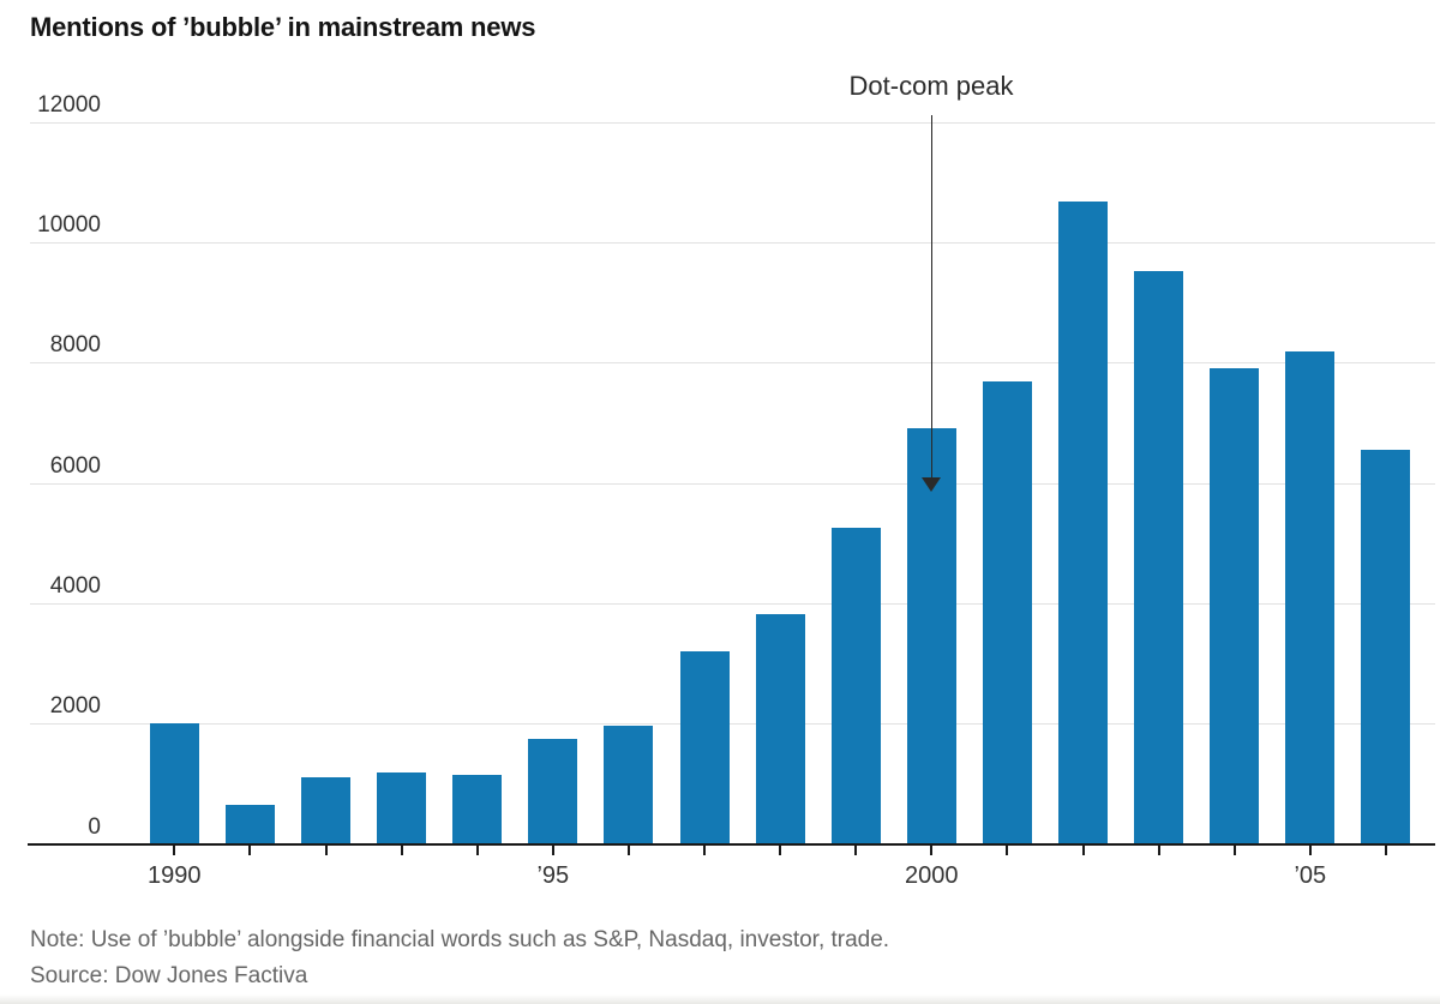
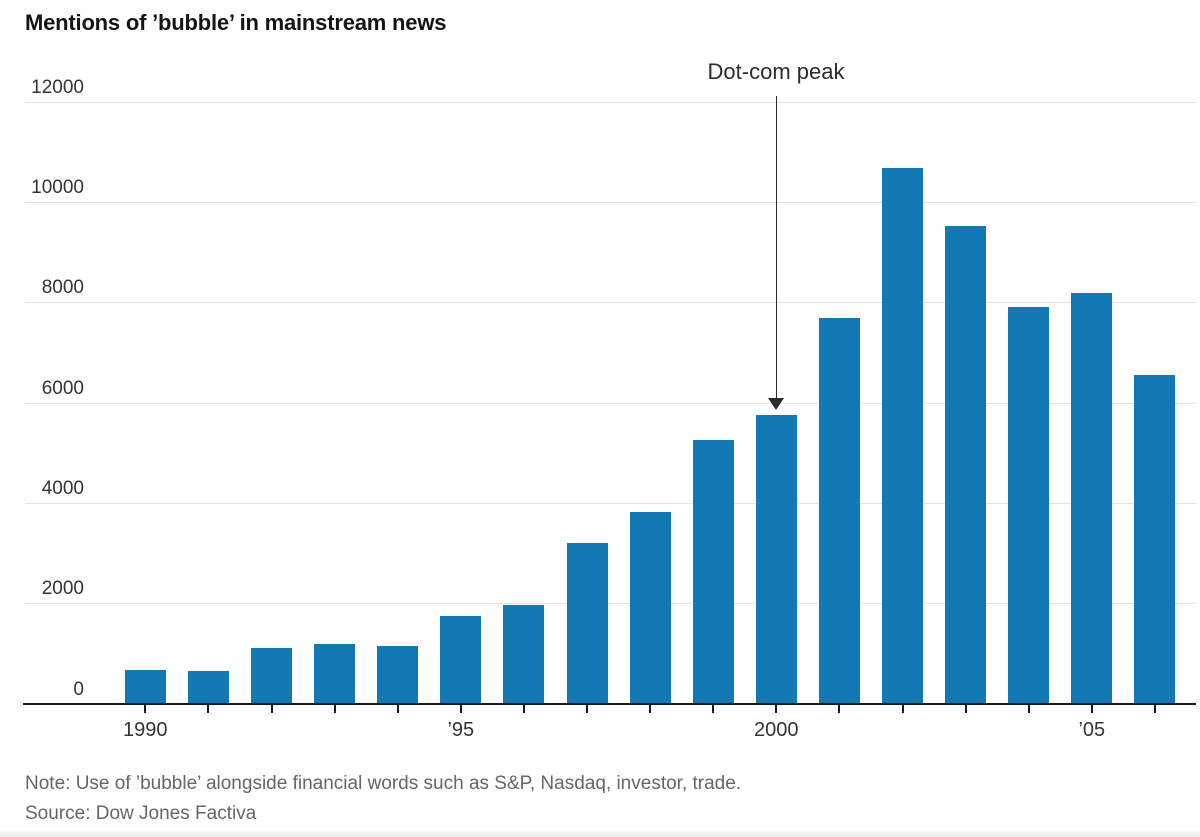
1990: 2000 -> 700
2000: 6900 -> 5800
